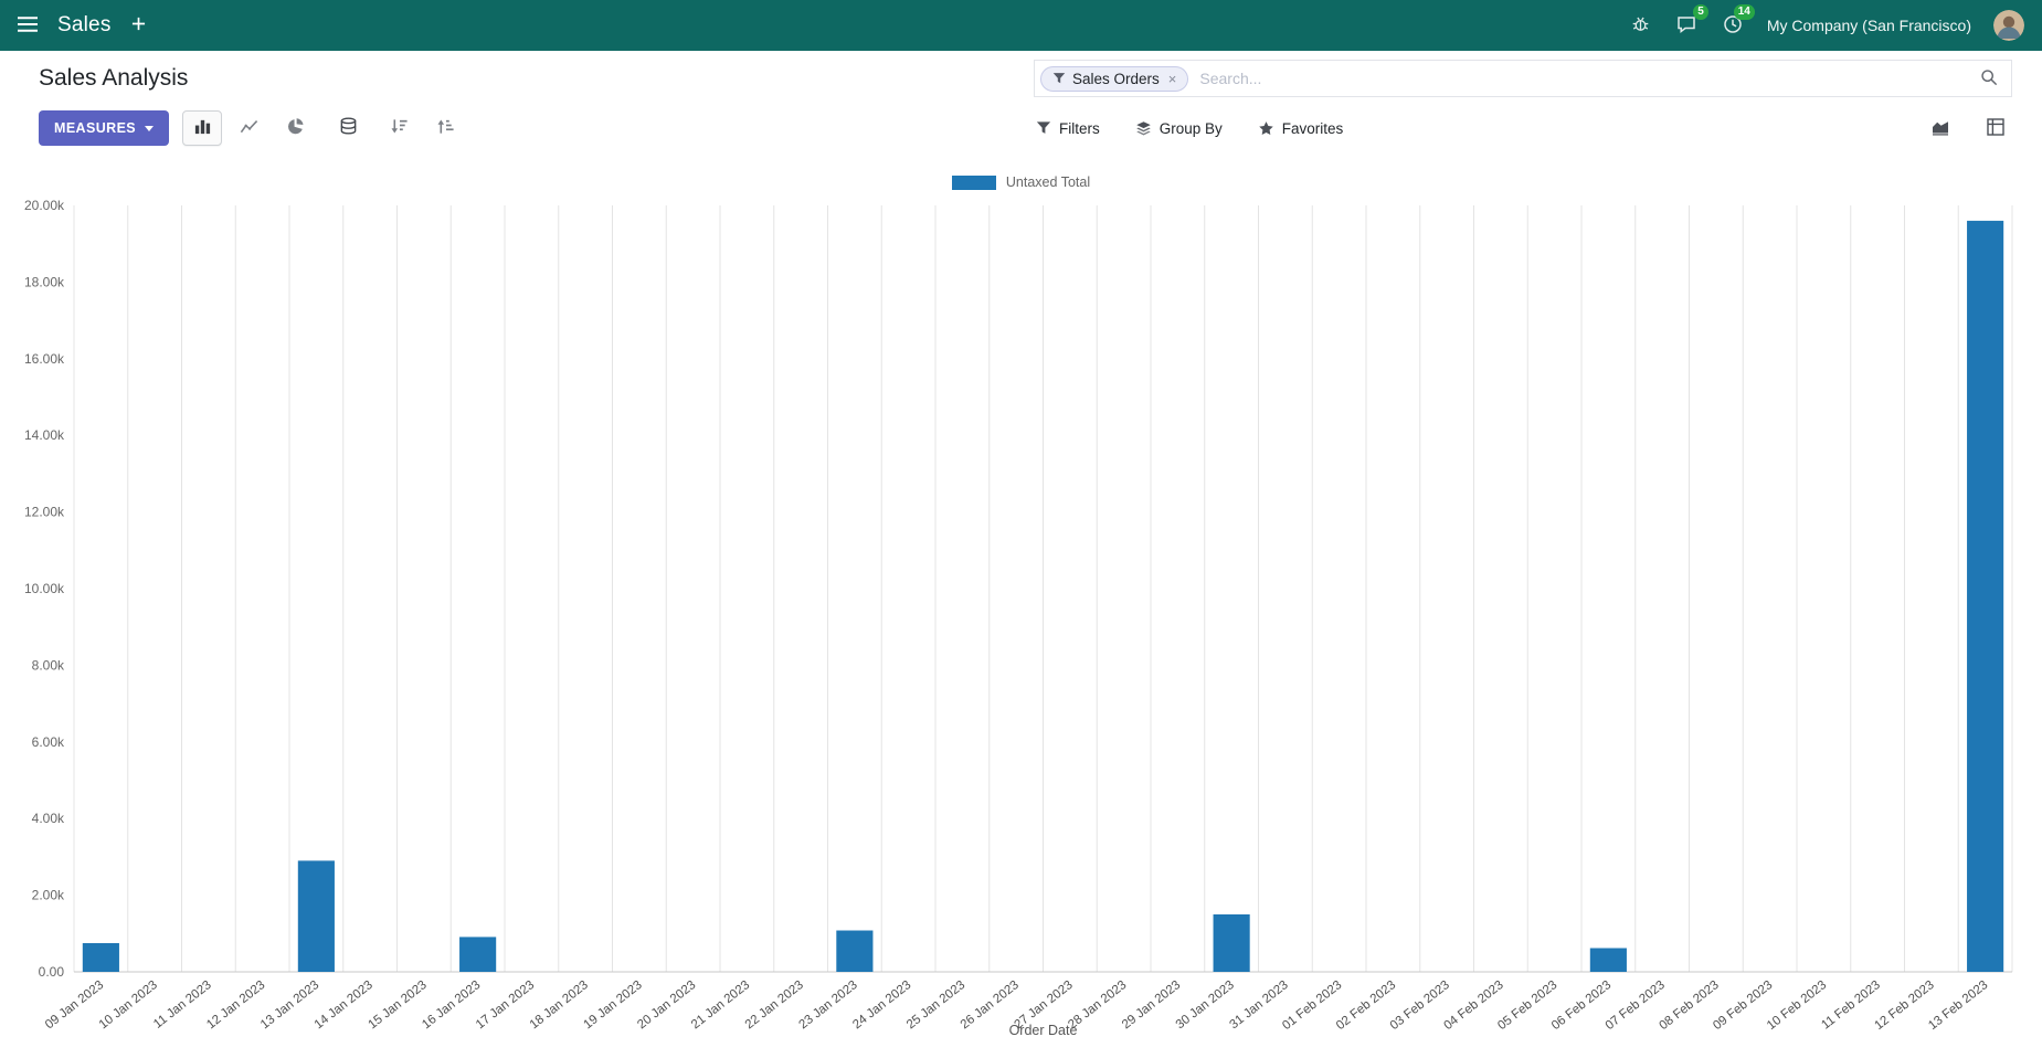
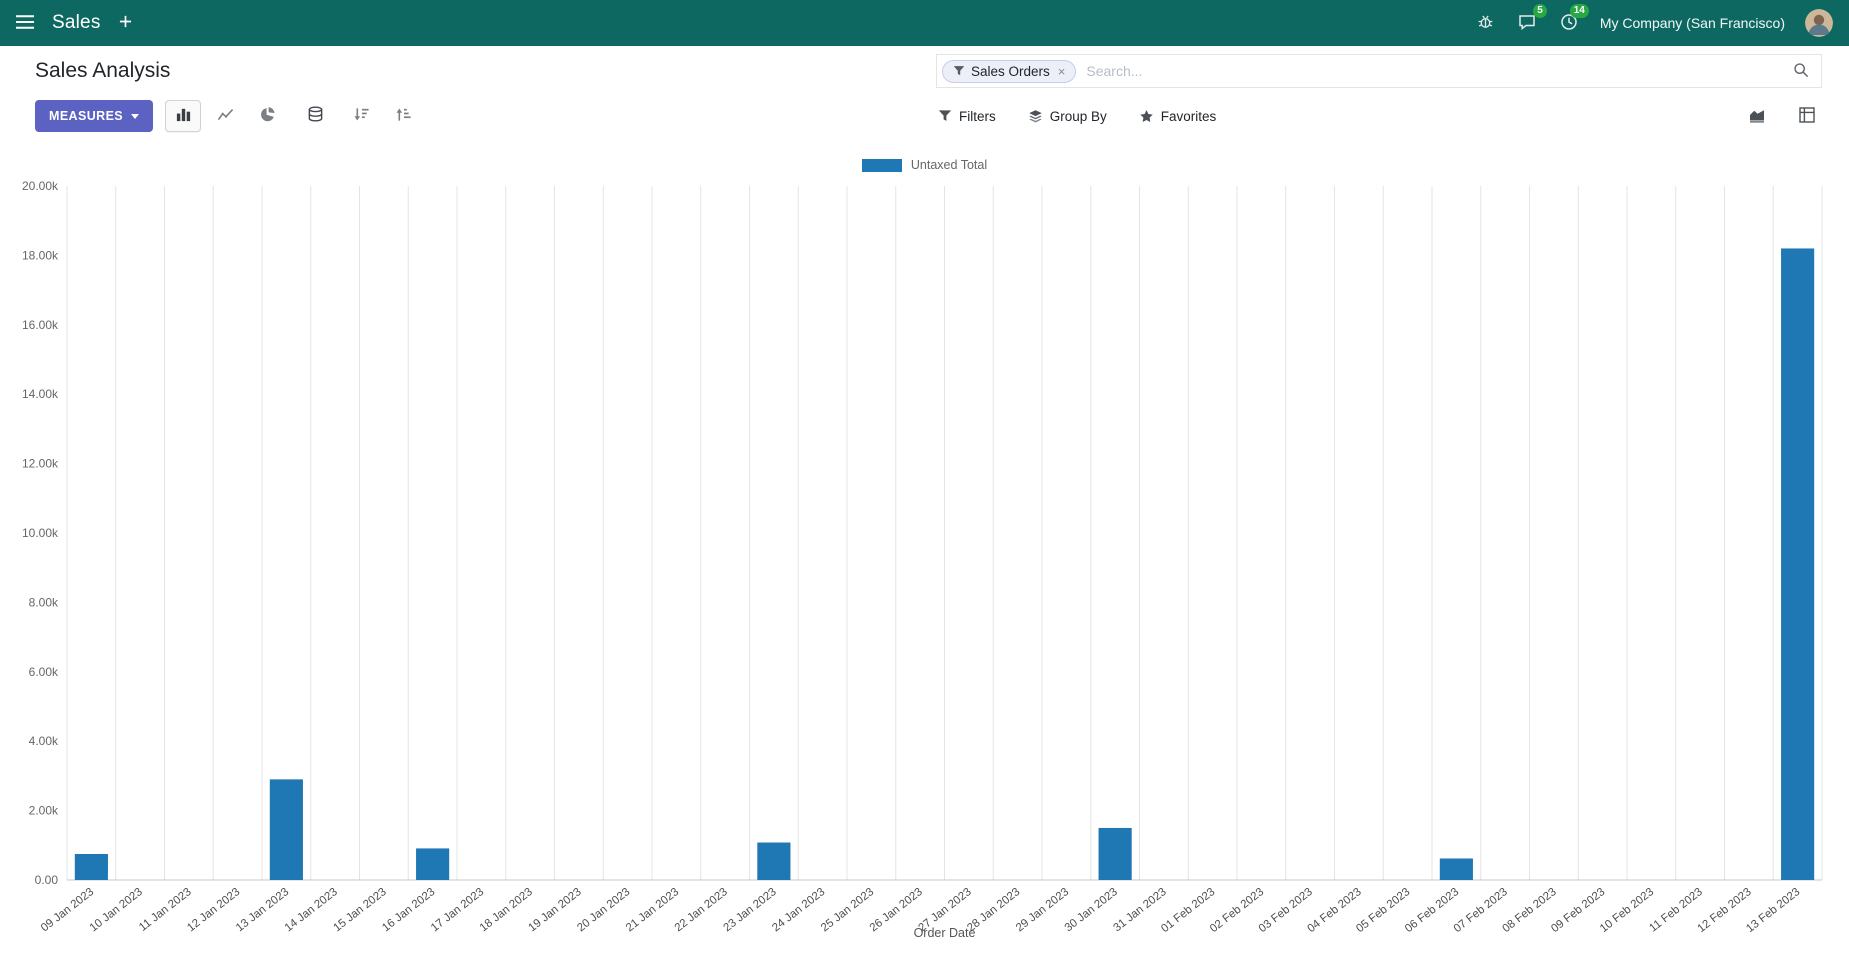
13 Feb 2023: 19.6k -> 18.2k
